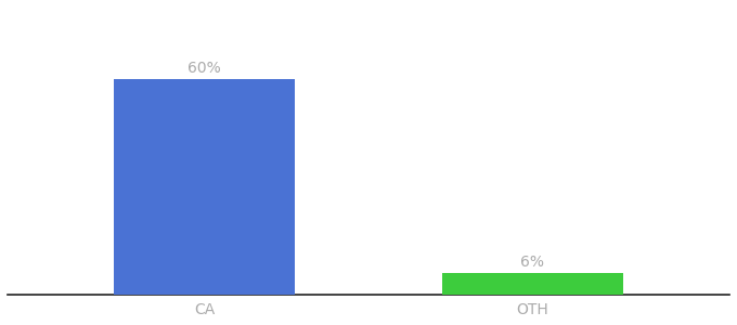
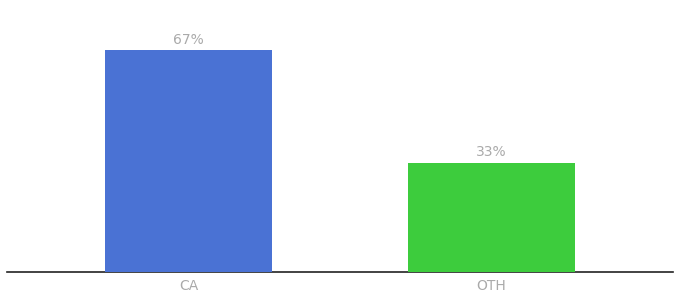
CA: 60% -> 67%
OTH: 6% -> 33%
